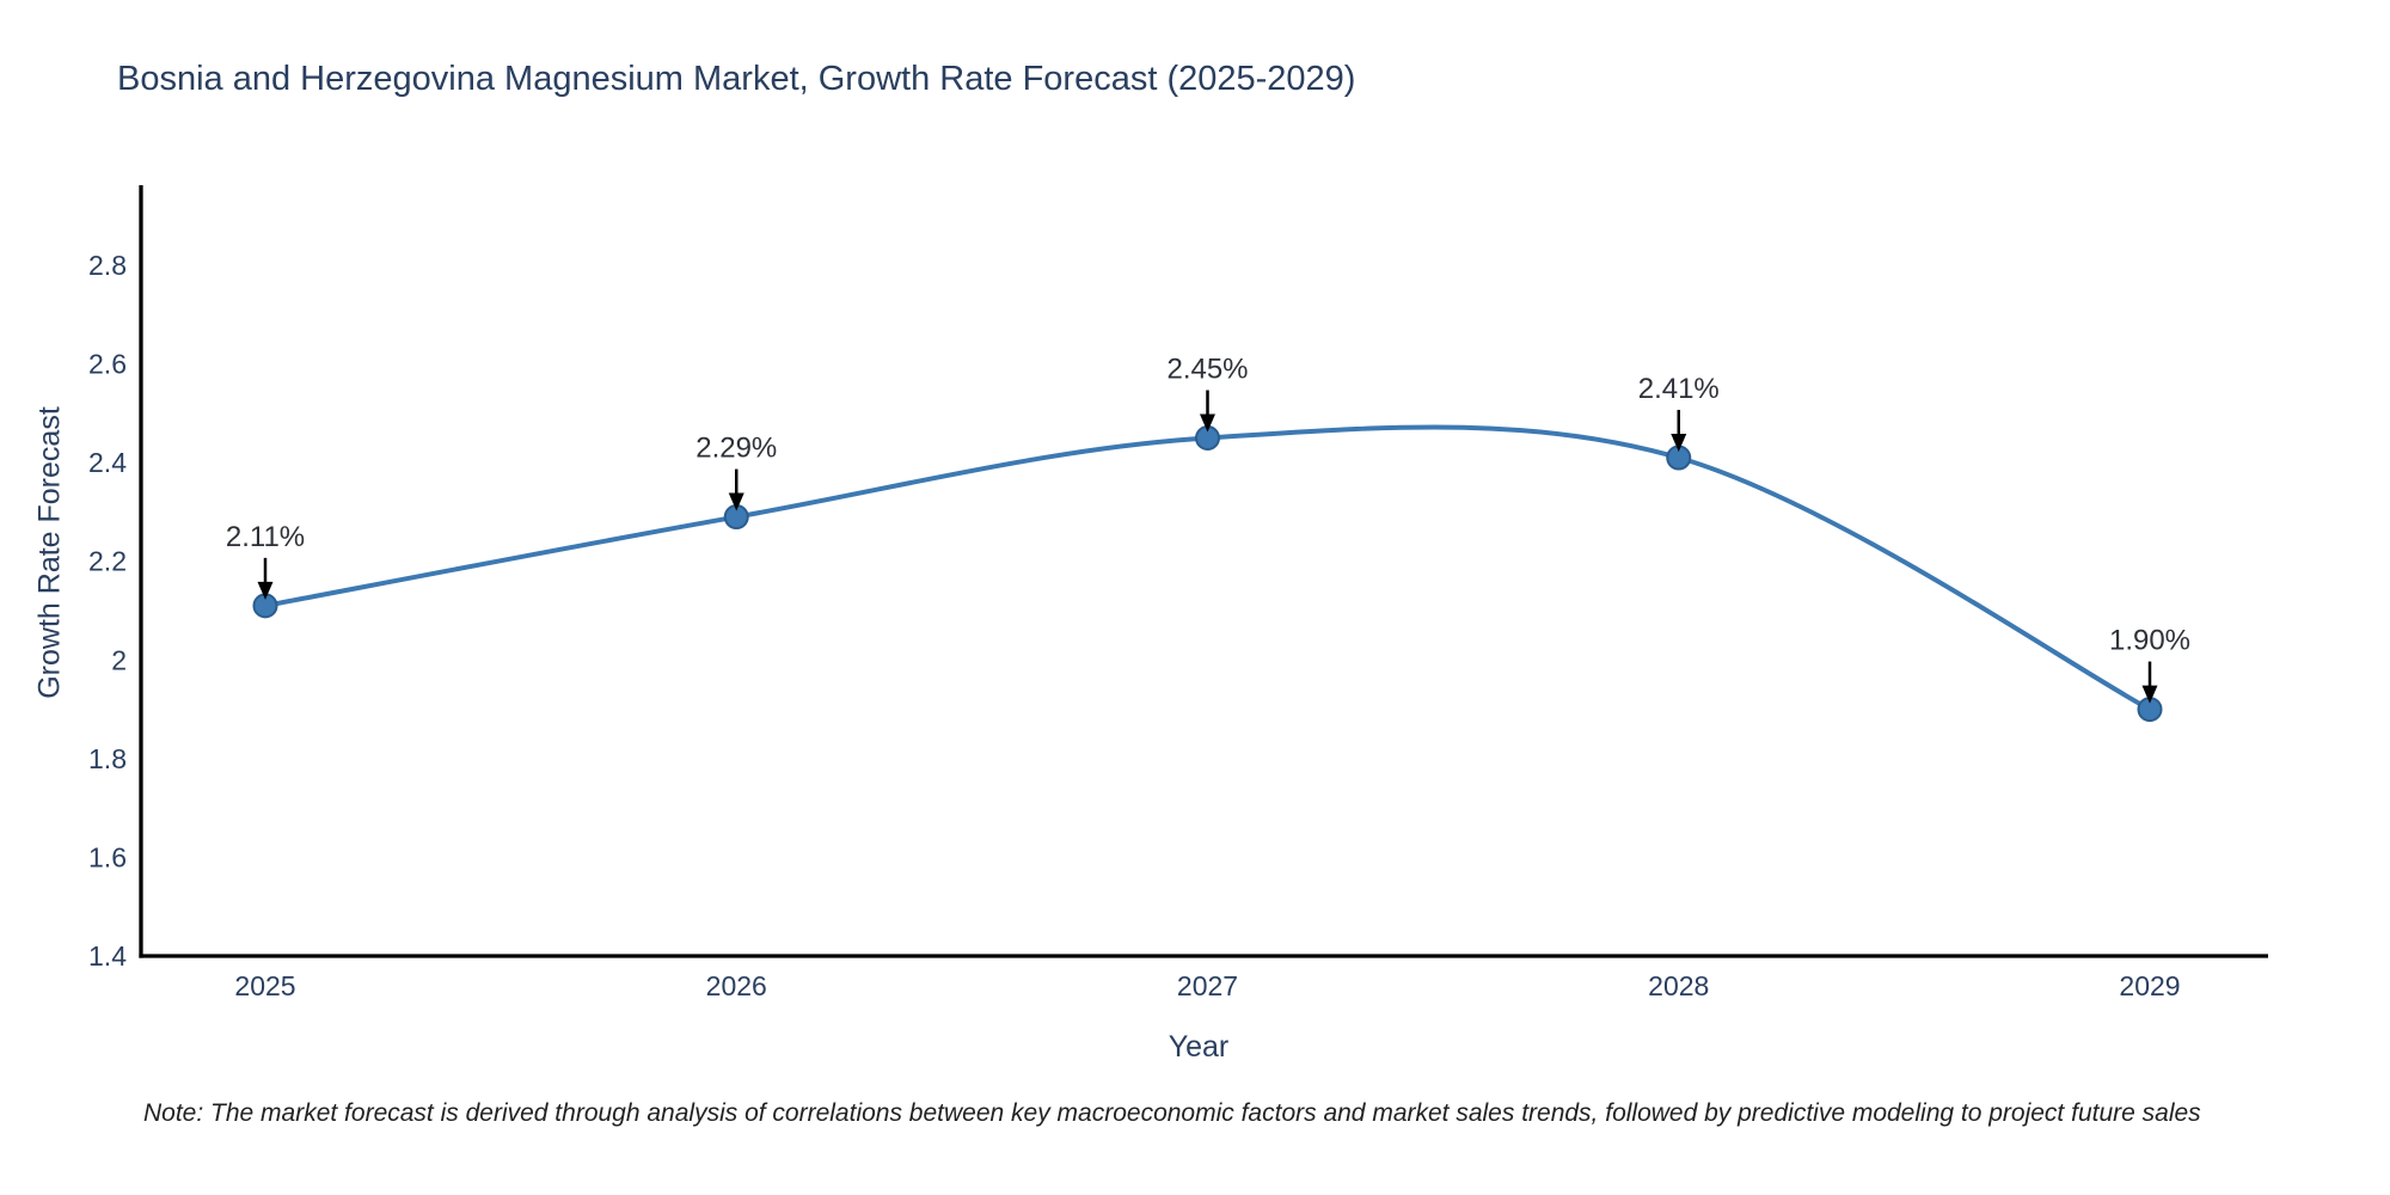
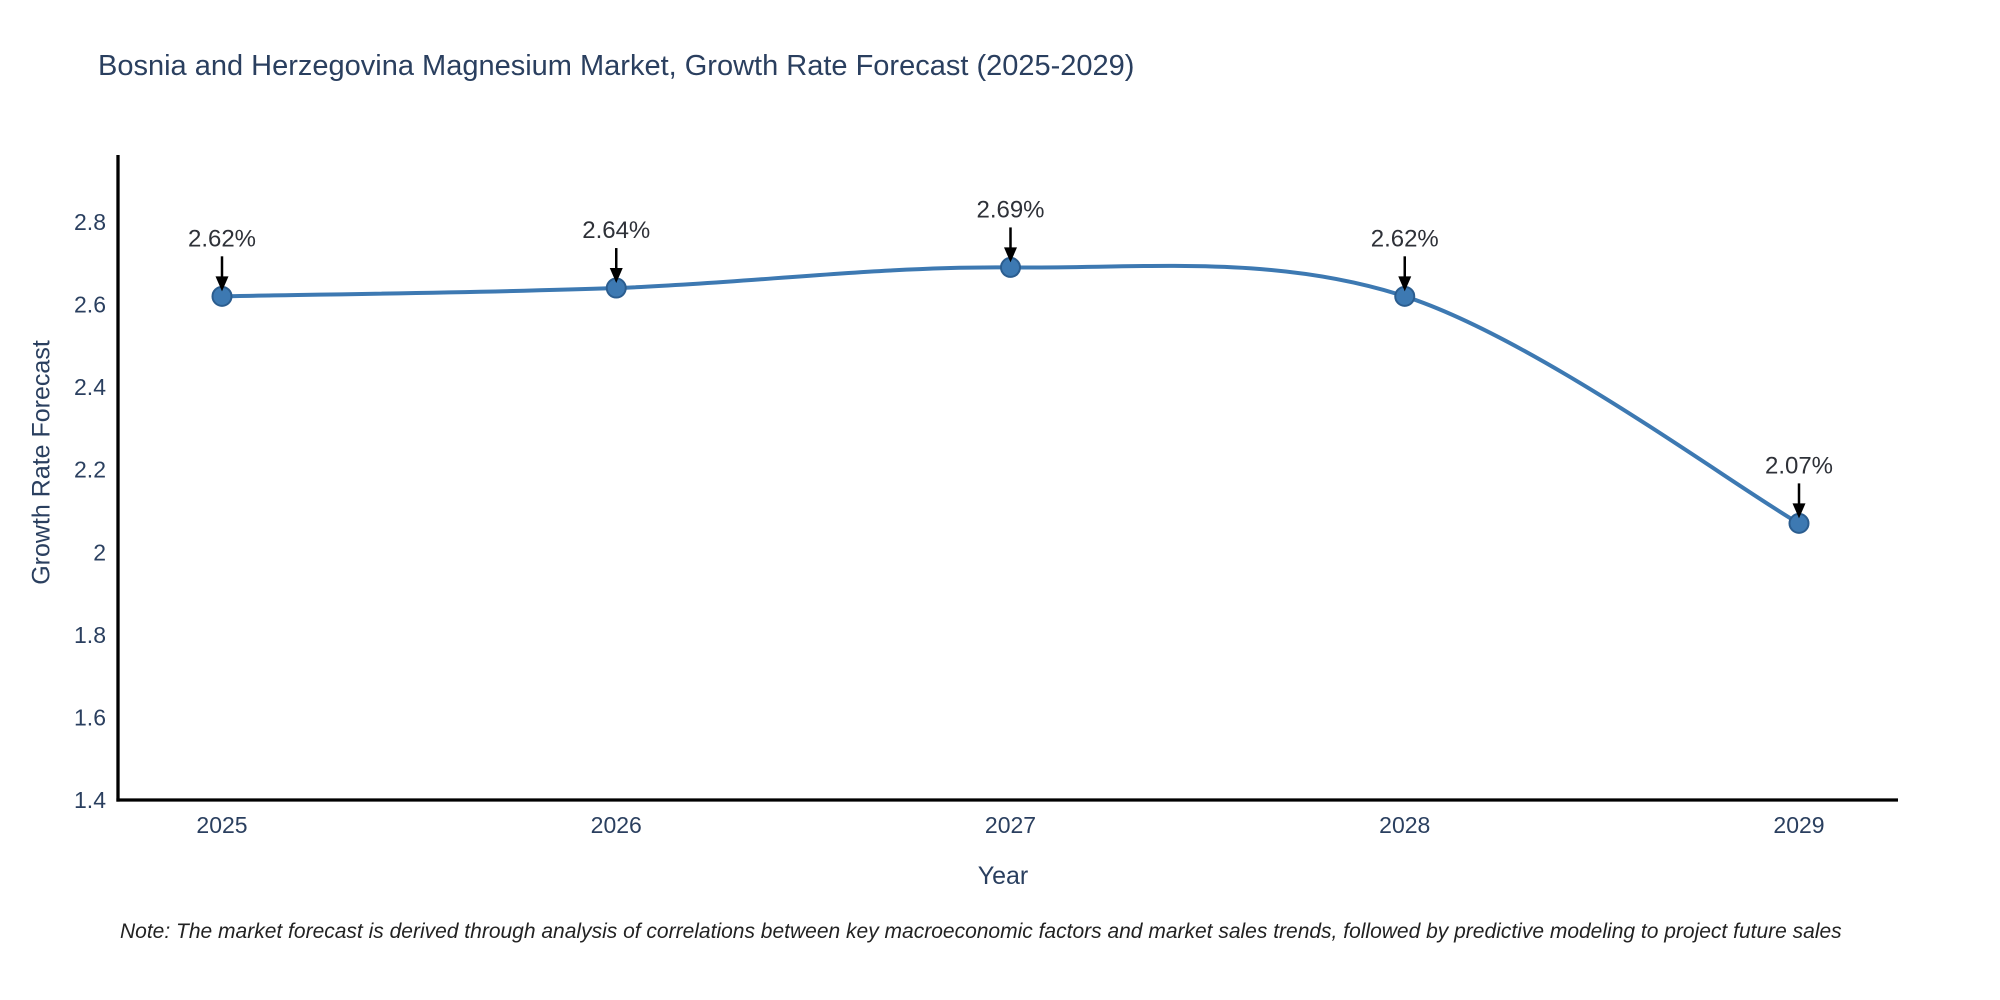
2025: 2.11% -> 2.62%
2026: 2.29% -> 2.64%
2027: 2.45% -> 2.69%
2028: 2.41% -> 2.62%
2029: 1.90% -> 2.07%
